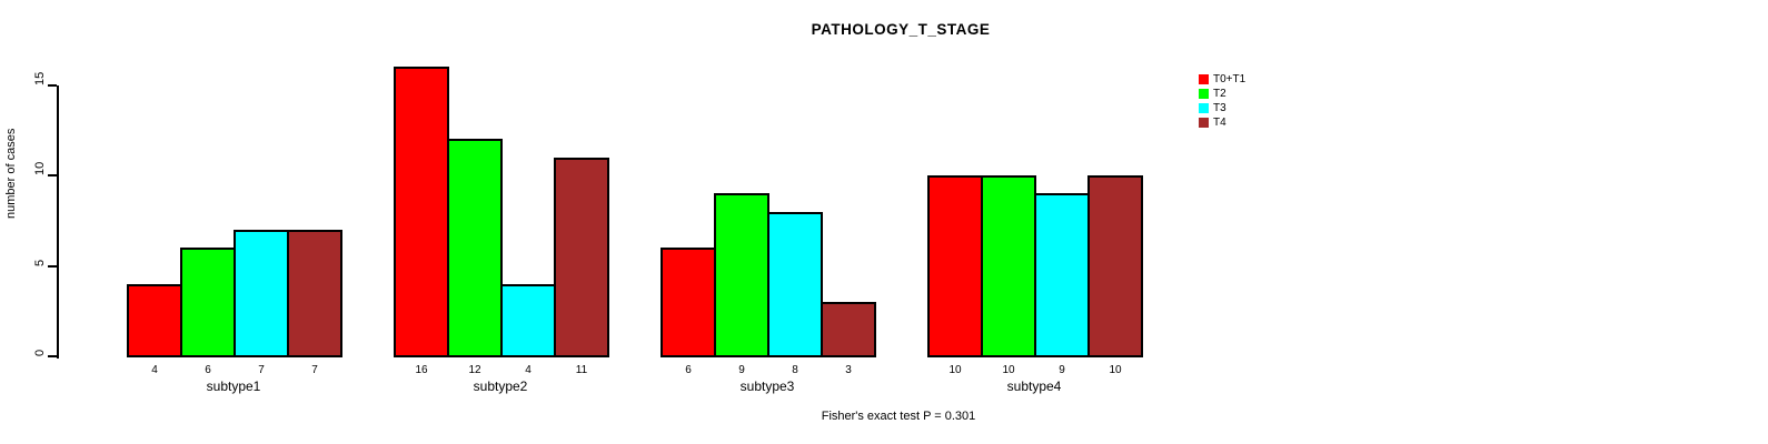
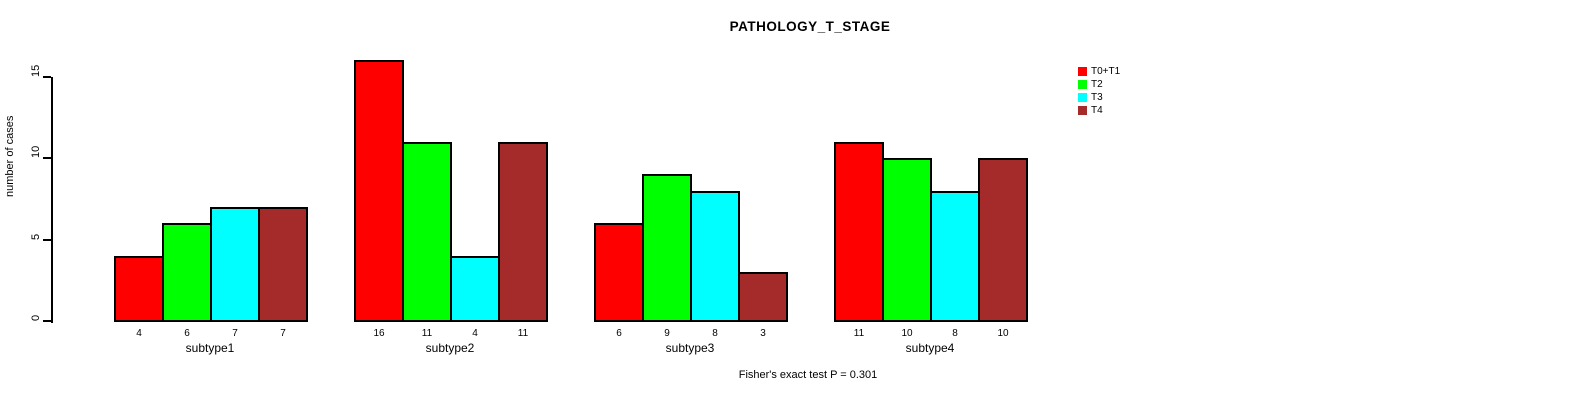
T2/subtype2: 12 -> 11
T0+T1/subtype4: 10 -> 11
T3/subtype4: 9 -> 8
